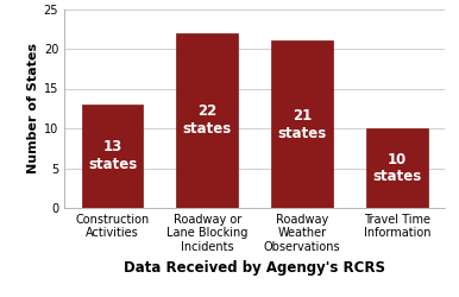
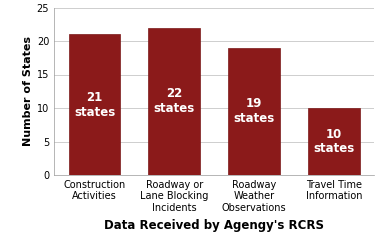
Construction Activities: 13 -> 21
Roadway Weather Observations: 21 -> 19
